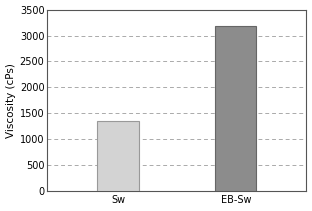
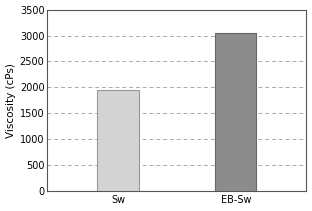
Sw: 1360 -> 1950
EB-Sw: 3180 -> 3050
